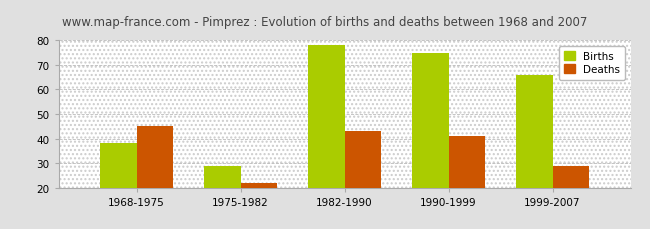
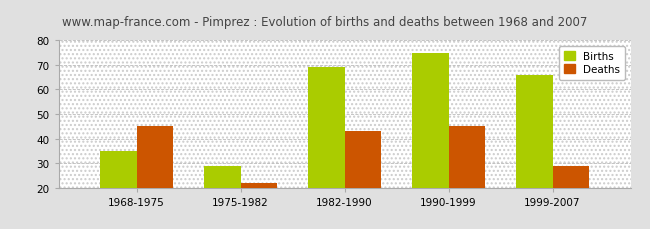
Births/1968-1975: 38 -> 35
Births/1982-1990: 78 -> 69
Deaths/1990-1999: 41 -> 45
